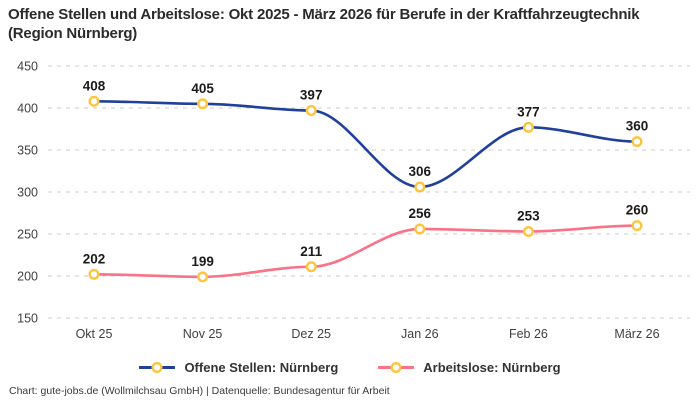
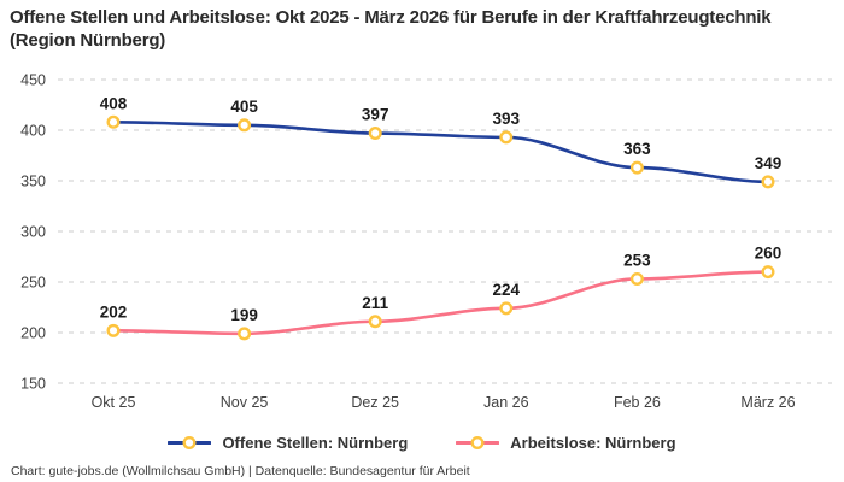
Offene Stellen: Nürnberg/Jan 26: 306 -> 393
Arbeitslose: Nürnberg/Jan 26: 256 -> 224
Offene Stellen: Nürnberg/Feb 26: 377 -> 363
Offene Stellen: Nürnberg/März 26: 360 -> 349
